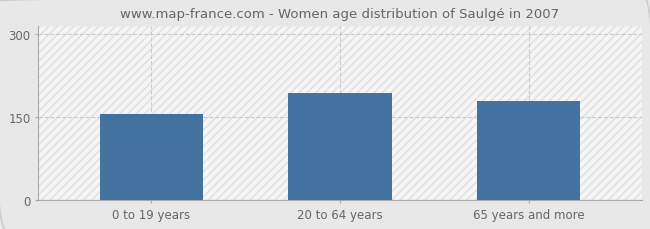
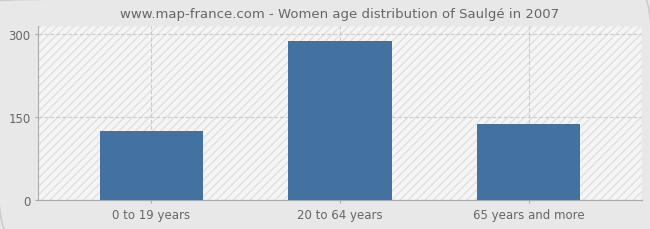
0 to 19 years: 156 -> 125
20 to 64 years: 194 -> 288
65 years and more: 178 -> 137
